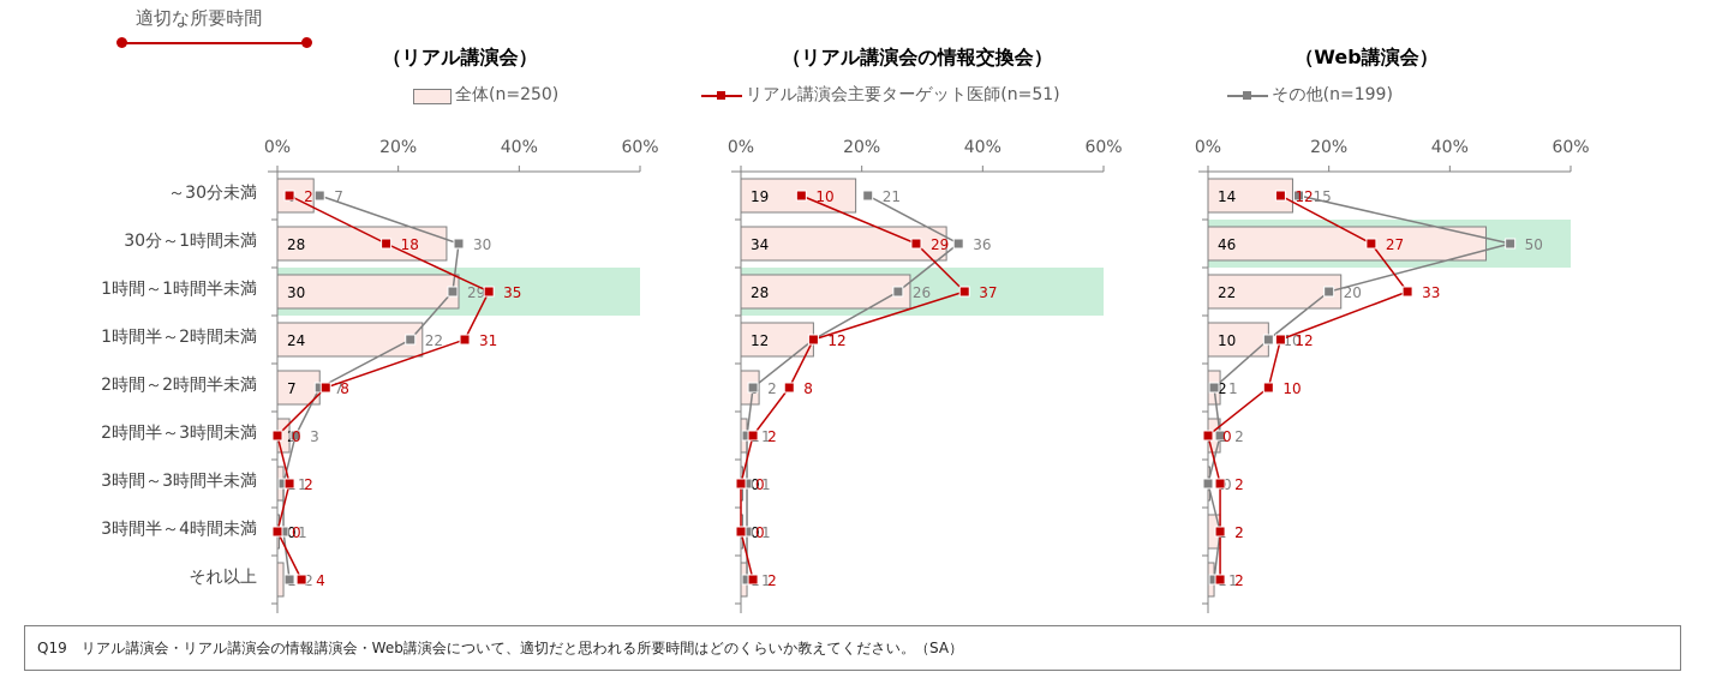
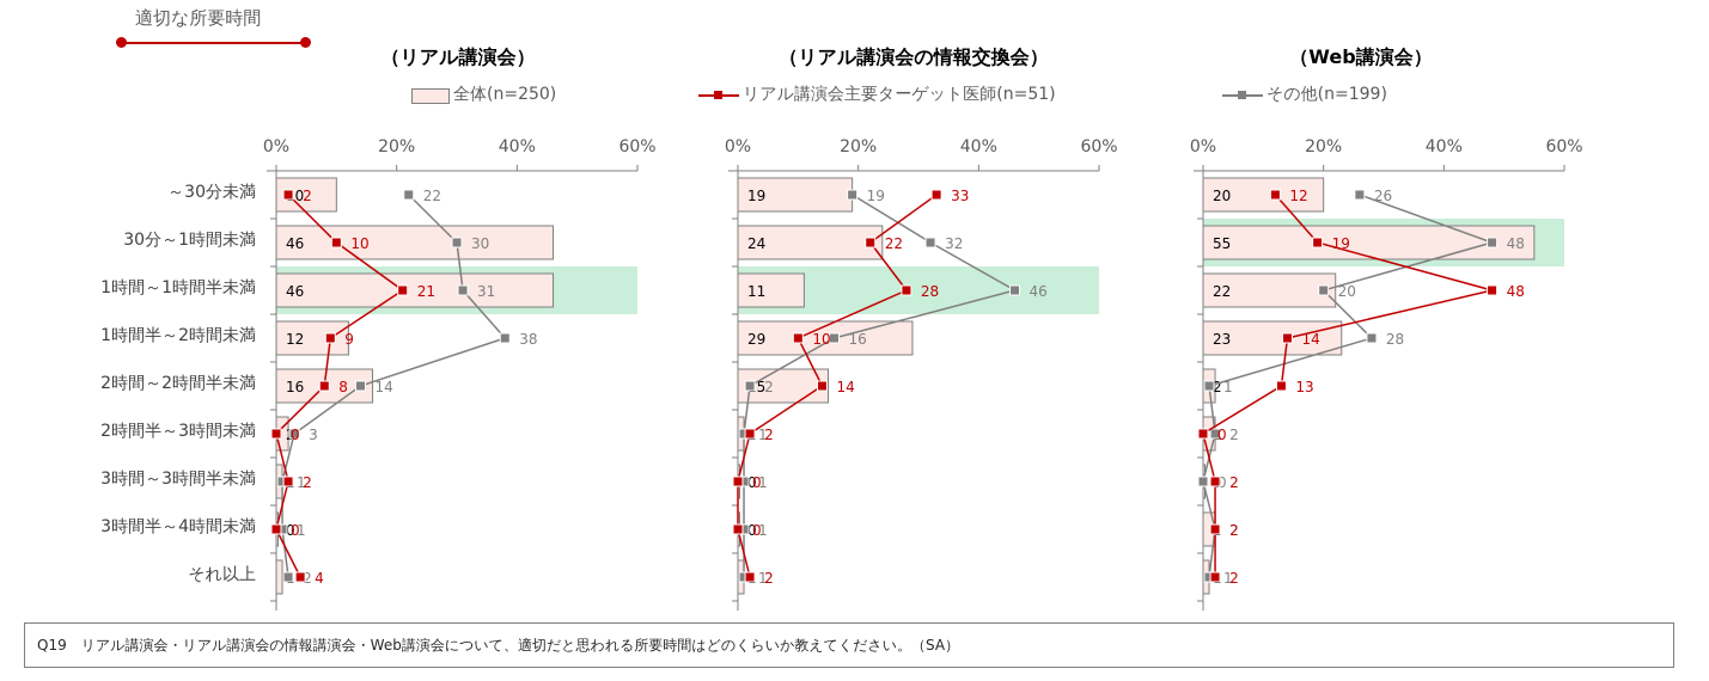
（リアル講演会）/全体(n=250)/～30分未満: 6 -> 10
（リアル講演会）/その他(n=199)/～30分未満: 7 -> 22
（リアル講演会）/全体(n=250)/30分～1時間未満: 28 -> 46
（リアル講演会）/リアル講演会主要ターゲット医師(n=51)/30分～1時間未満: 18 -> 10
（リアル講演会）/全体(n=250)/1時間～1時間半未満: 30 -> 46
（リアル講演会）/リアル講演会主要ターゲット医師(n=51)/1時間～1時間半未満: 35 -> 21
（リアル講演会）/その他(n=199)/1時間～1時間半未満: 29 -> 31
（リアル講演会）/全体(n=250)/1時間半～2時間未満: 24 -> 12
（リアル講演会）/リアル講演会主要ターゲット医師(n=51)/1時間半～2時間未満: 31 -> 9
（リアル講演会）/その他(n=199)/1時間半～2時間未満: 22 -> 38
（リアル講演会）/全体(n=250)/2時間～2時間半未満: 7 -> 16
（リアル講演会）/その他(n=199)/2時間～2時間半未満: 7 -> 14
（リアル講演会の情報交換会）/リアル講演会主要ターゲット医師(n=51)/～30分未満: 10 -> 33
（リアル講演会の情報交換会）/その他(n=199)/～30分未満: 21 -> 19
（リアル講演会の情報交換会）/全体(n=250)/30分～1時間未満: 34 -> 24
（リアル講演会の情報交換会）/リアル講演会主要ターゲット医師(n=51)/30分～1時間未満: 29 -> 22
（リアル講演会の情報交換会）/その他(n=199)/30分～1時間未満: 36 -> 32
（リアル講演会の情報交換会）/全体(n=250)/1時間～1時間半未満: 28 -> 11
（リアル講演会の情報交換会）/リアル講演会主要ターゲット医師(n=51)/1時間～1時間半未満: 37 -> 28
（リアル講演会の情報交換会）/その他(n=199)/1時間～1時間半未満: 26 -> 46
（リアル講演会の情報交換会）/全体(n=250)/1時間半～2時間未満: 12 -> 29
（リアル講演会の情報交換会）/リアル講演会主要ターゲット医師(n=51)/1時間半～2時間未満: 12 -> 10
（リアル講演会の情報交換会）/その他(n=199)/1時間半～2時間未満: 12 -> 16
（リアル講演会の情報交換会）/全体(n=250)/2時間～2時間半未満: 3 -> 15
（リアル講演会の情報交換会）/リアル講演会主要ターゲット医師(n=51)/2時間～2時間半未満: 8 -> 14
（Web講演会）/全体(n=250)/～30分未満: 14 -> 20
（Web講演会）/その他(n=199)/～30分未満: 15 -> 26
（Web講演会）/全体(n=250)/30分～1時間未満: 46 -> 55
（Web講演会）/リアル講演会主要ターゲット医師(n=51)/30分～1時間未満: 27 -> 19
（Web講演会）/その他(n=199)/30分～1時間未満: 50 -> 48
（Web講演会）/リアル講演会主要ターゲット医師(n=51)/1時間～1時間半未満: 33 -> 48
（Web講演会）/全体(n=250)/1時間半～2時間未満: 10 -> 23
（Web講演会）/リアル講演会主要ターゲット医師(n=51)/1時間半～2時間未満: 12 -> 14
（Web講演会）/その他(n=199)/1時間半～2時間未満: 10 -> 28
（Web講演会）/リアル講演会主要ターゲット医師(n=51)/2時間～2時間半未満: 10 -> 13
